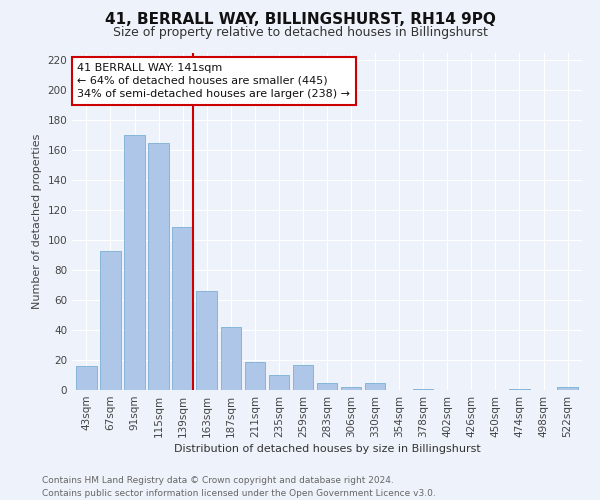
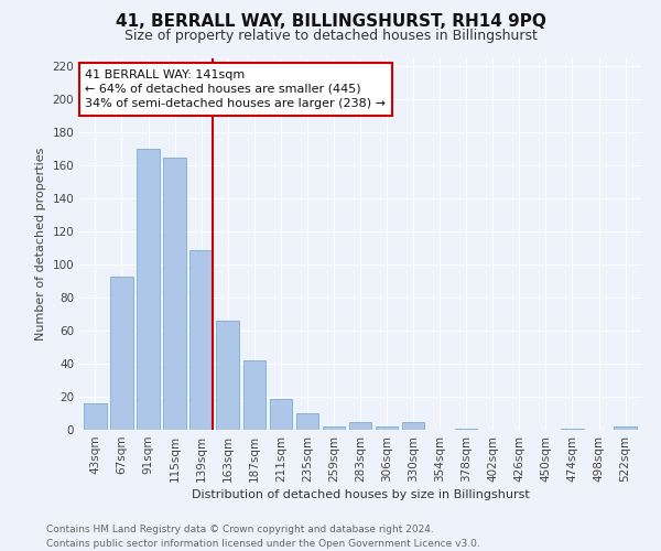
259sqm: 17 -> 2
